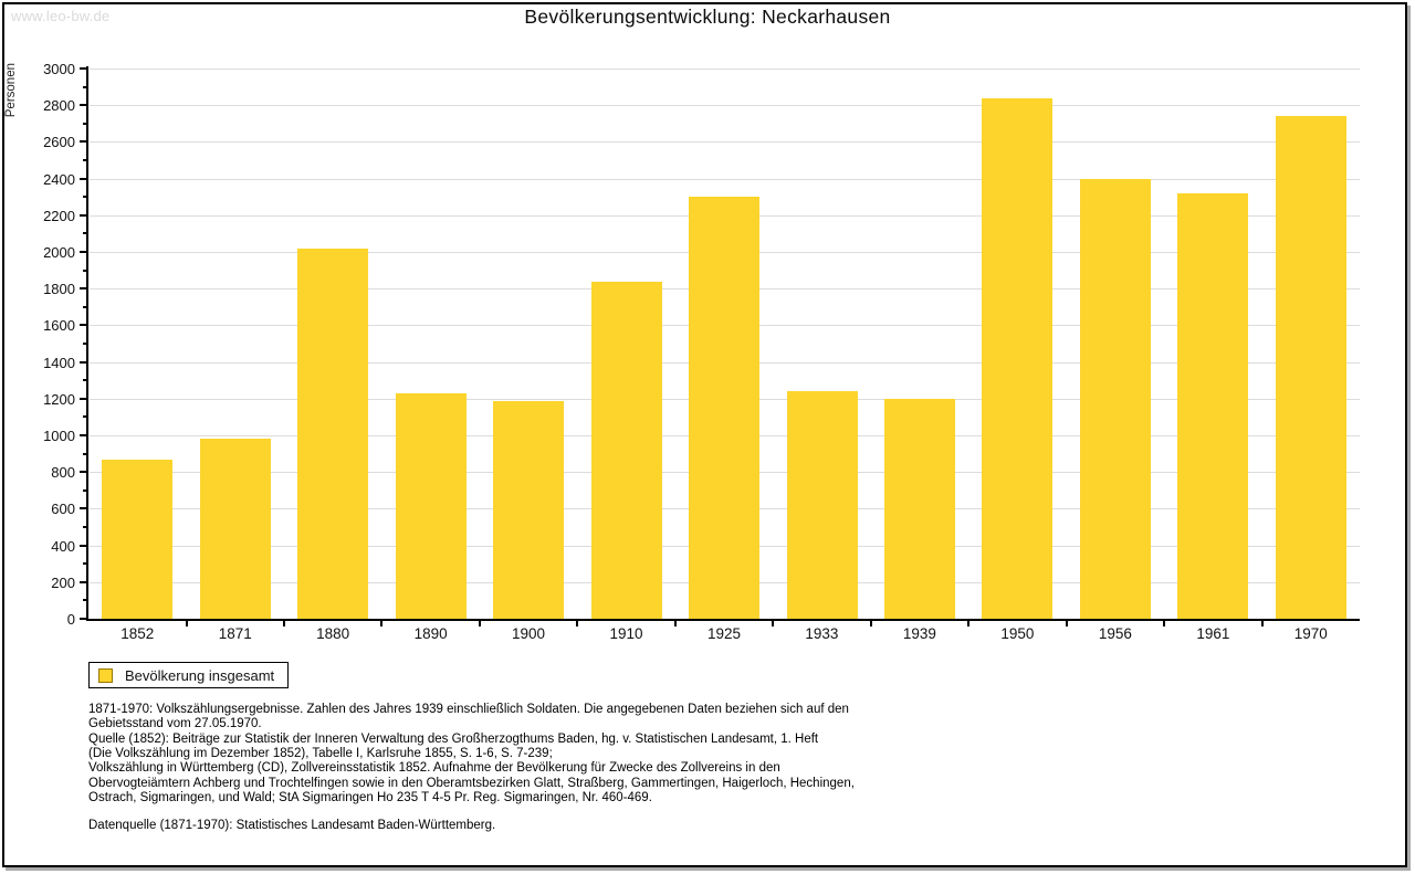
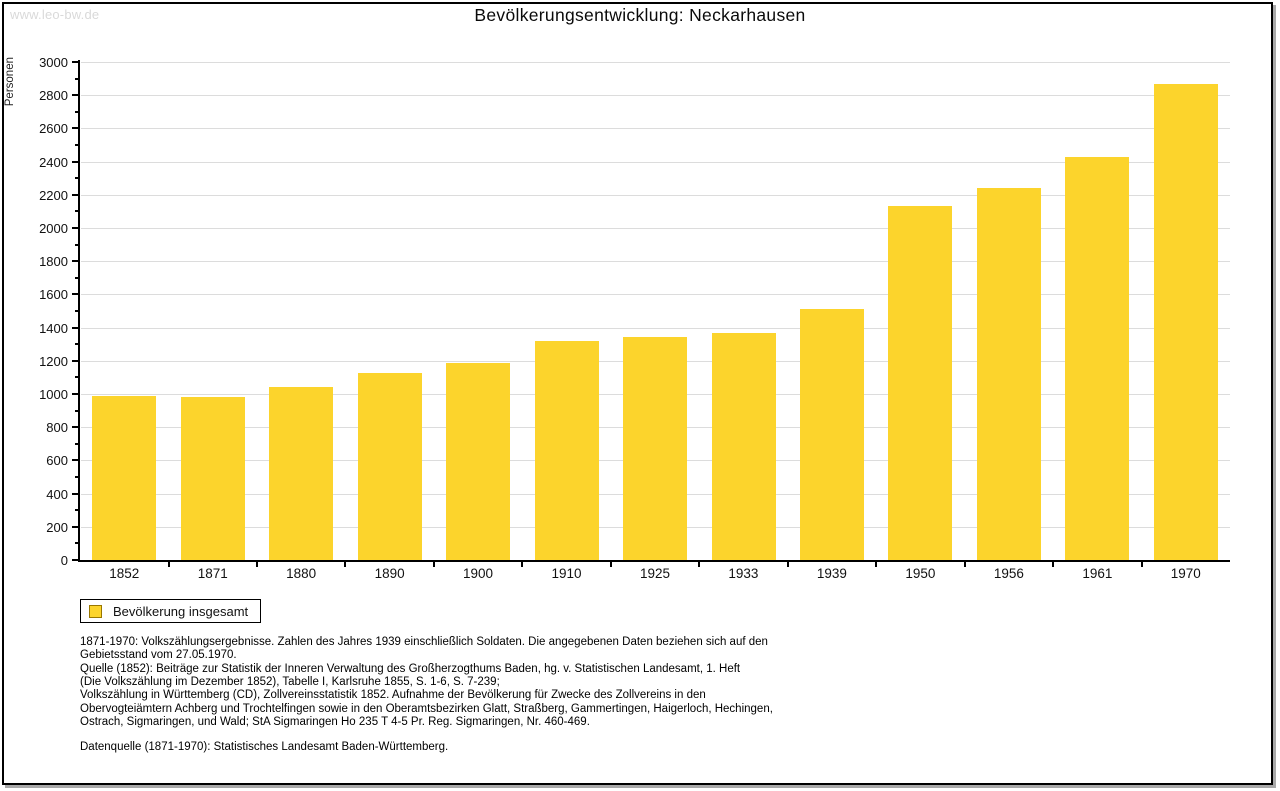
1852: 870 -> 990
1880: 2020 -> 1040
1890: 1230 -> 1120
1910: 1840 -> 1320
1925: 2300 -> 1340
1933: 1240 -> 1370
1939: 1200 -> 1510
1950: 2840 -> 2130
1956: 2400 -> 2240
1961: 2320 -> 2430
1970: 2740 -> 2870
